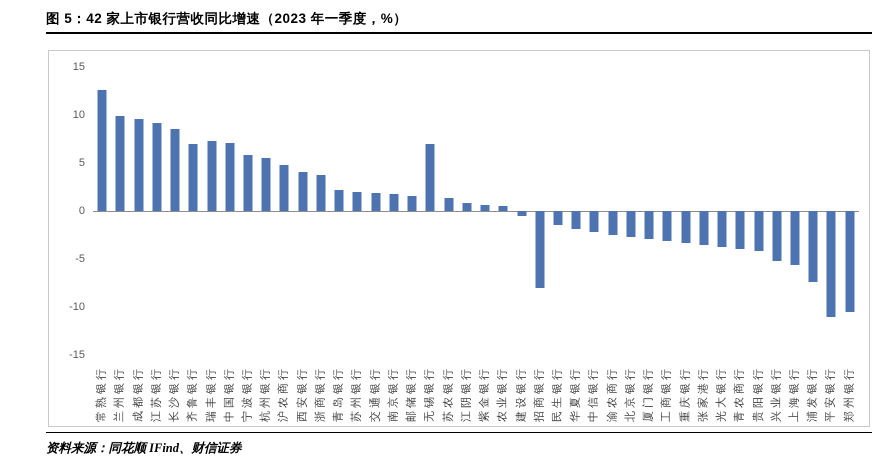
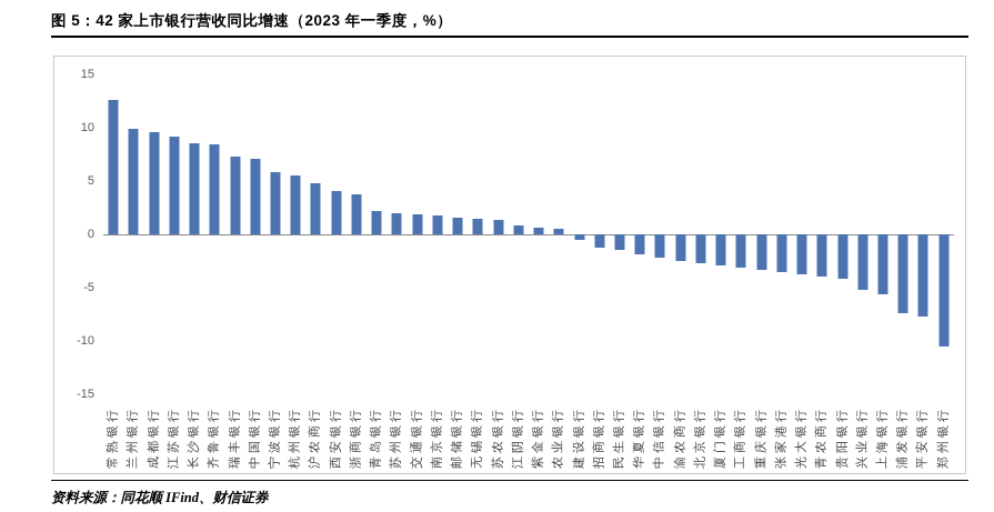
齐鲁银行: 7 -> 8
无锡银行: 7 -> 2
招商银行: -8 -> -1
平安银行: -11 -> -8
